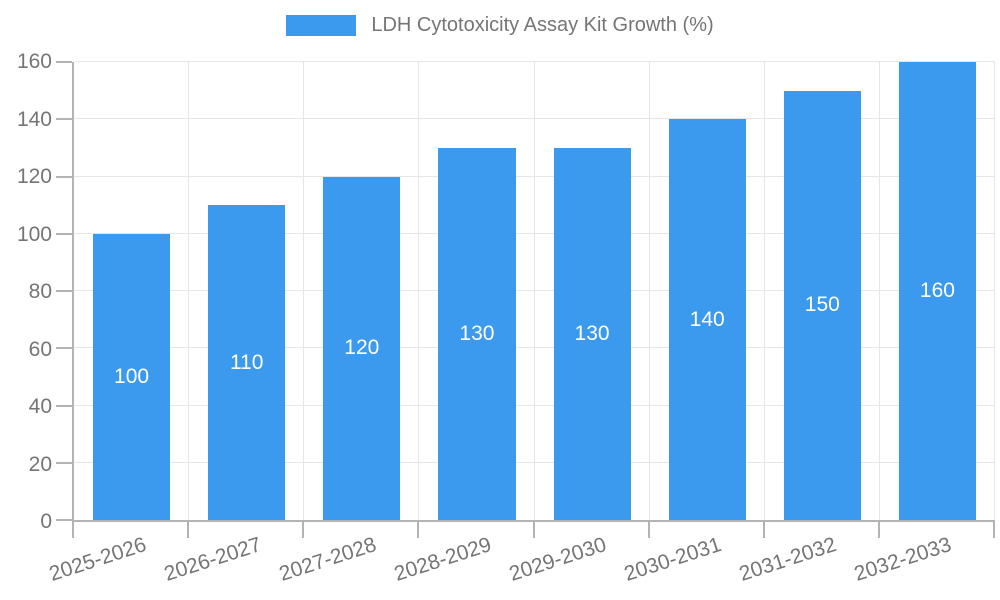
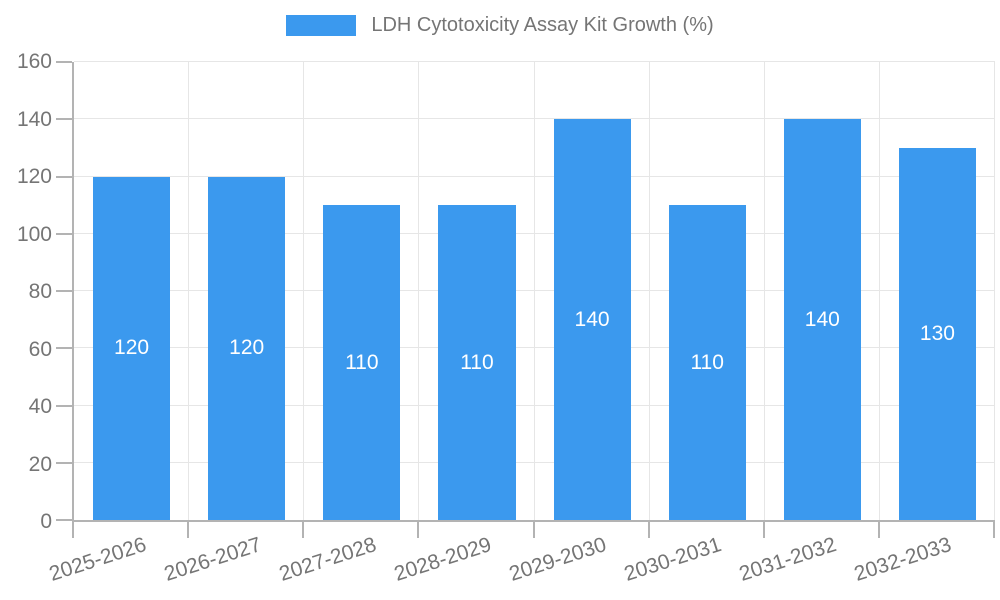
2025-2026: 100 -> 120
2026-2027: 110 -> 120
2027-2028: 120 -> 110
2028-2029: 130 -> 110
2029-2030: 130 -> 140
2030-2031: 140 -> 110
2031-2032: 150 -> 140
2032-2033: 160 -> 130
